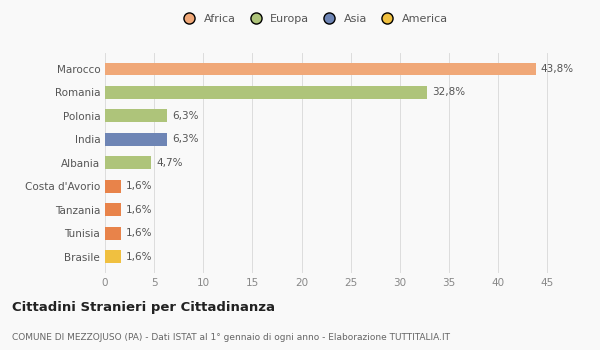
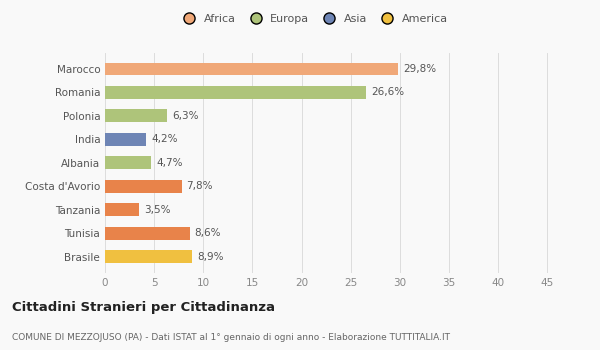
Marocco: 43,8% -> 29,8%
Romania: 32,8% -> 26,6%
India: 6,3% -> 4,2%
Costa d'Avorio: 1,6% -> 7,8%
Tanzania: 1,6% -> 3,5%
Tunisia: 1,6% -> 8,6%
Brasile: 1,6% -> 8,9%
